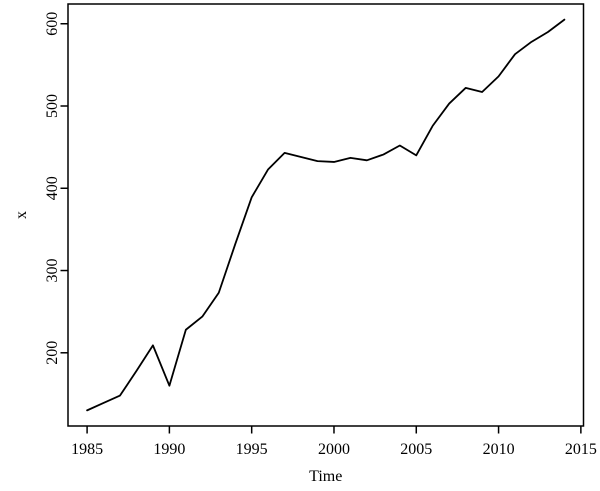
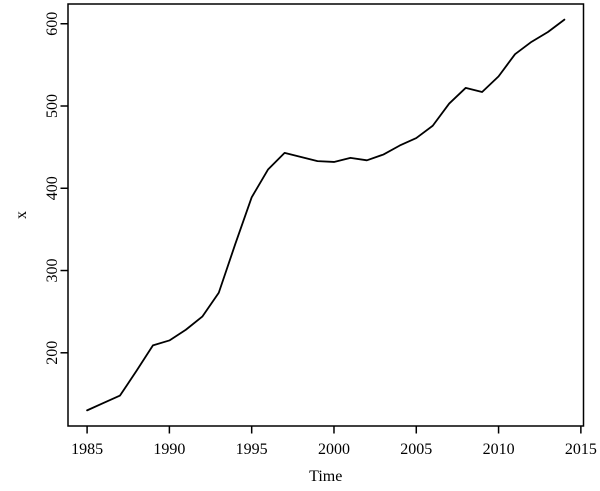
1990: 160 -> 220
2005: 440 -> 460
